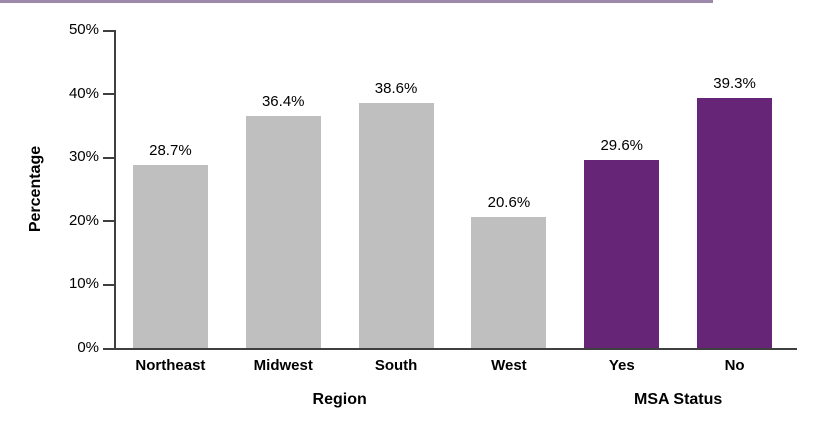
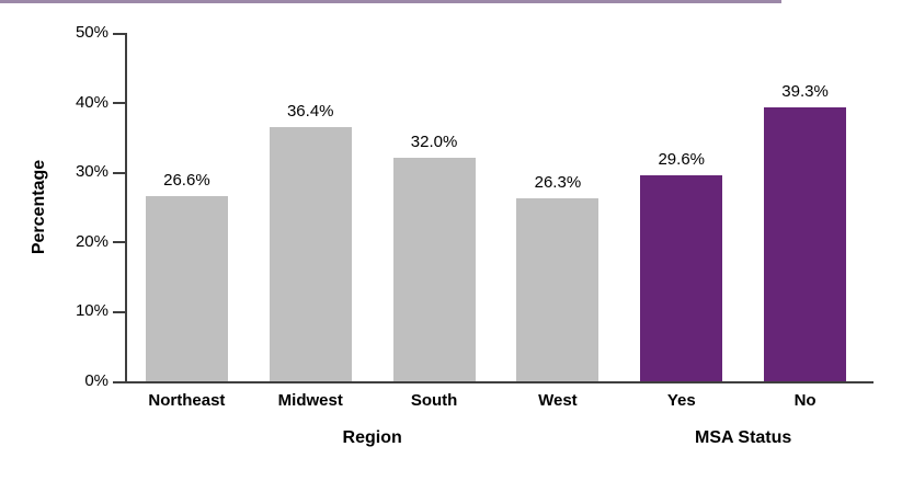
Northeast: 28.7% -> 26.6%
South: 38.6% -> 32.0%
West: 20.6% -> 26.3%
